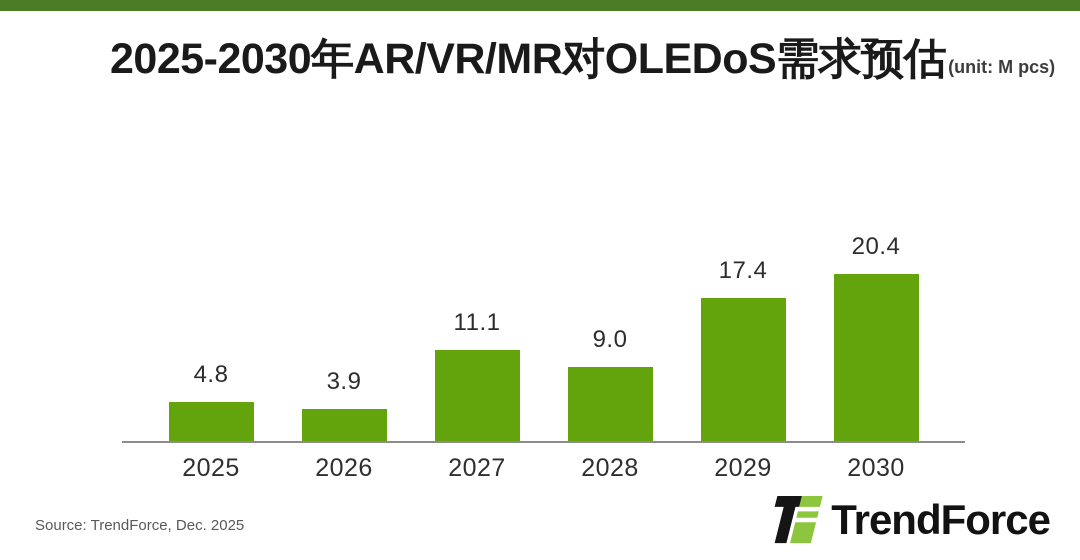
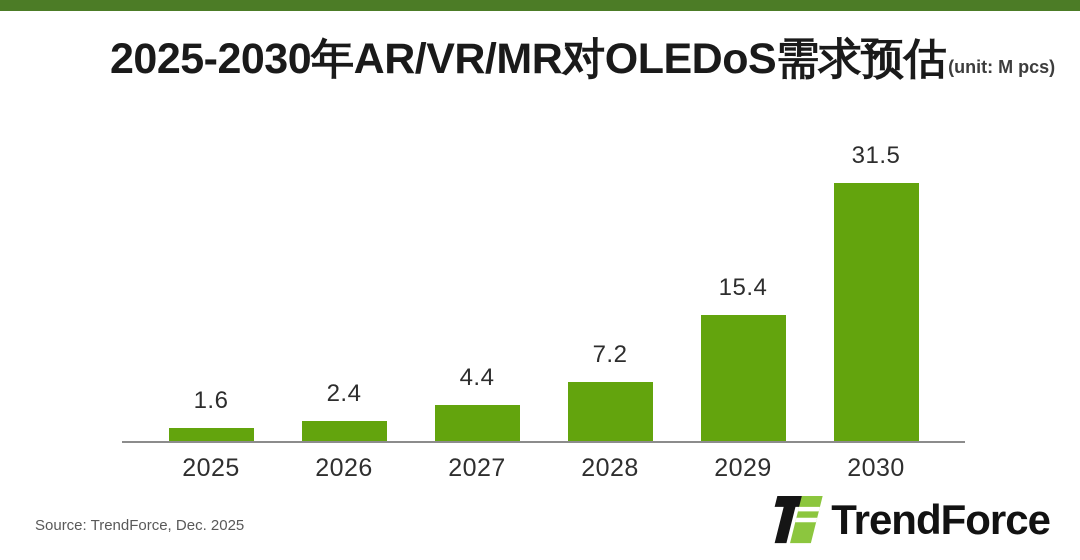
2025: 4.8 -> 1.6
2026: 3.9 -> 2.4
2027: 11.1 -> 4.4
2028: 9.0 -> 7.2
2029: 17.4 -> 15.4
2030: 20.4 -> 31.5
